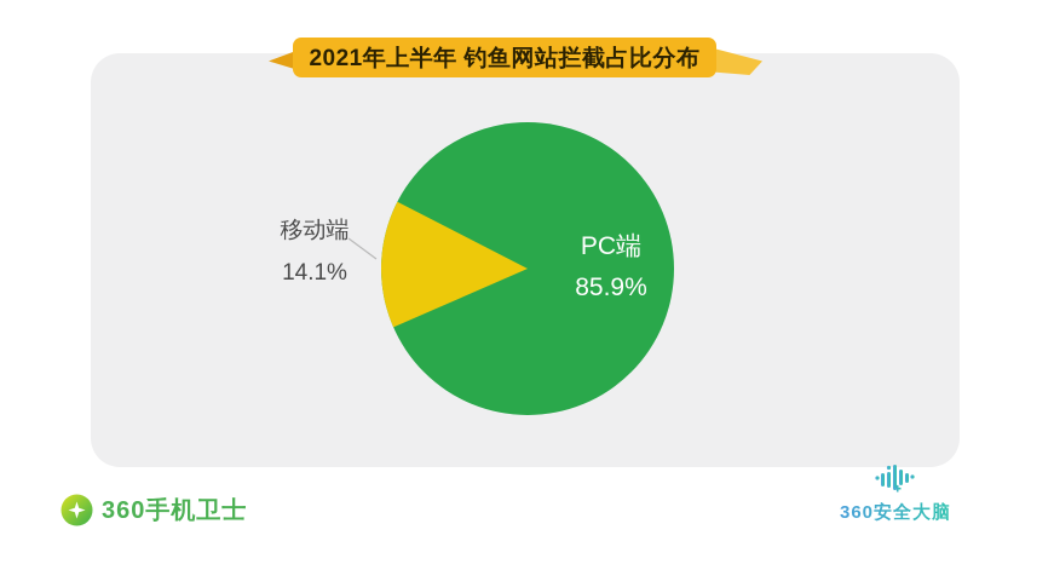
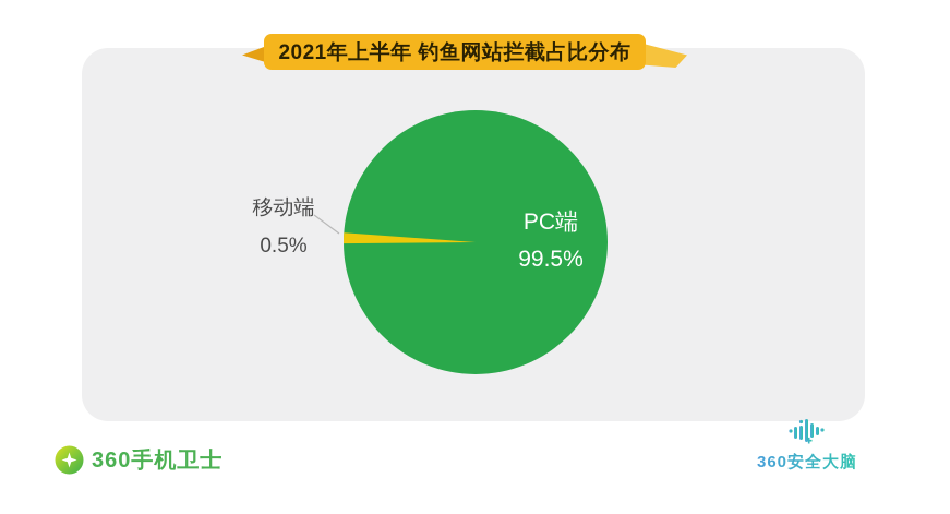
PC端: 85.9% -> 99.5%
移动端: 14.1% -> 0.5%
